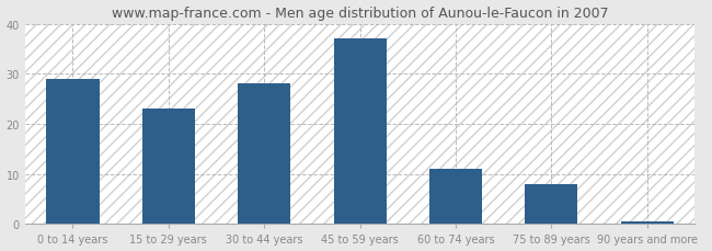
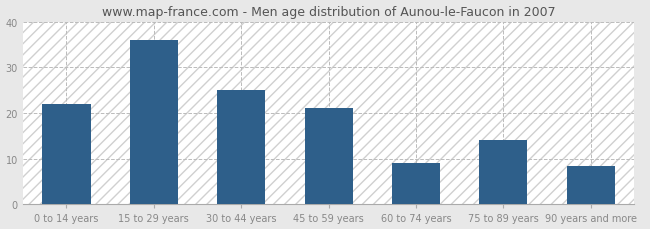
0 to 14 years: 29.0 -> 22.0
15 to 29 years: 23.0 -> 36.0
30 to 44 years: 28.0 -> 25.0
45 to 59 years: 37.0 -> 21.0
60 to 74 years: 11.0 -> 9.0
75 to 89 years: 8.0 -> 14.0
90 years and more: 0.5 -> 8.5
